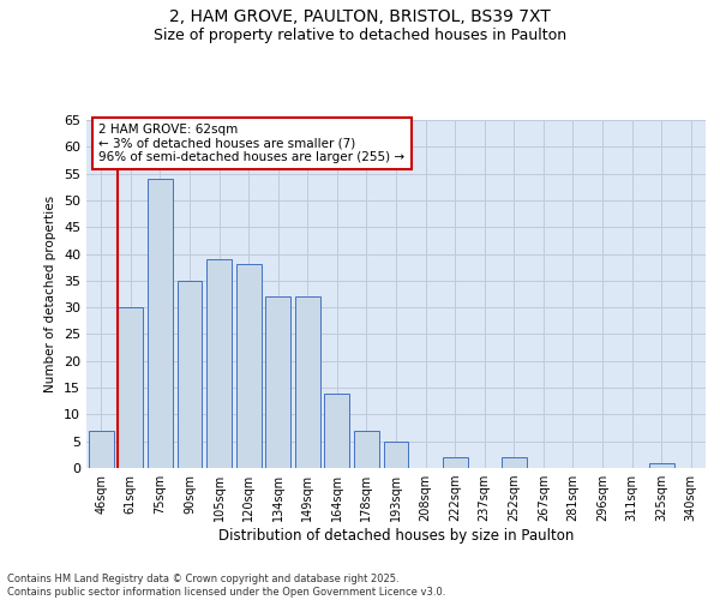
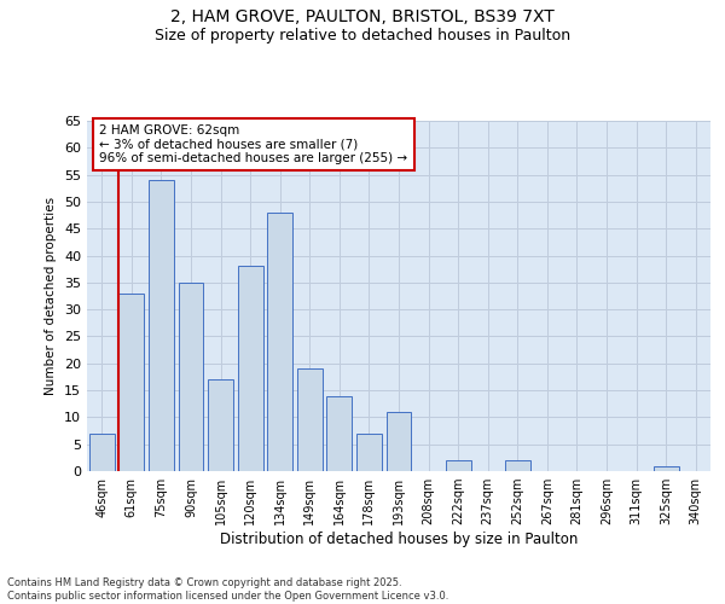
61sqm: 30 -> 33
105sqm: 39 -> 17
134sqm: 32 -> 48
149sqm: 32 -> 19
193sqm: 5 -> 11
